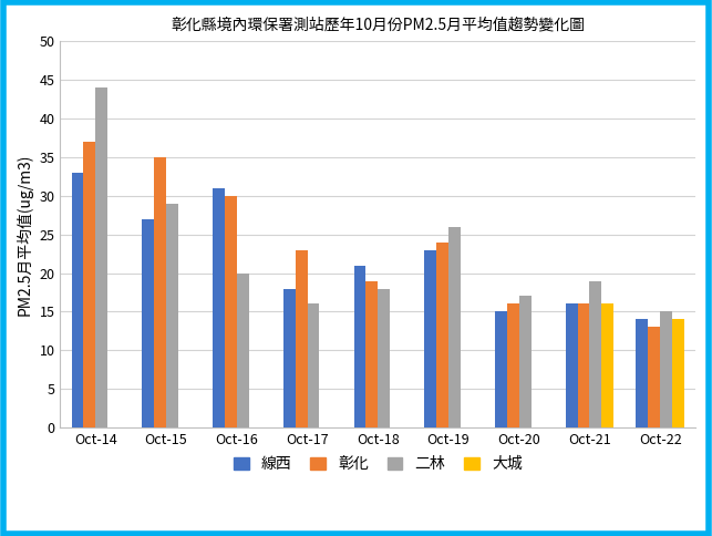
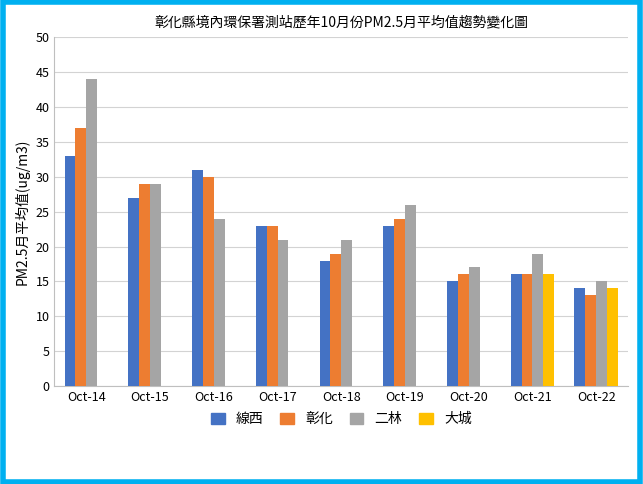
彰化/Oct-15: 35 -> 29
二林/Oct-16: 20 -> 24
線西/Oct-17: 18 -> 23
二林/Oct-17: 16 -> 21
線西/Oct-18: 21 -> 18
二林/Oct-18: 18 -> 21
